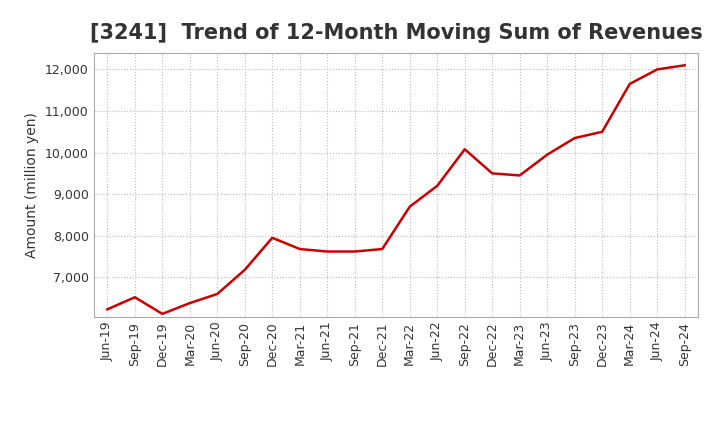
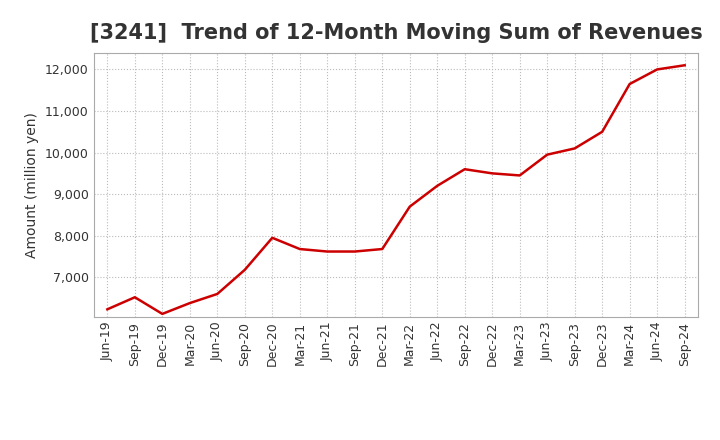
Sep-22: 10,080 -> 9,600
Sep-23: 10,350 -> 10,100
